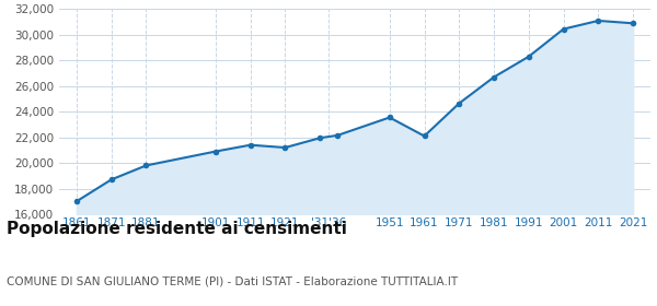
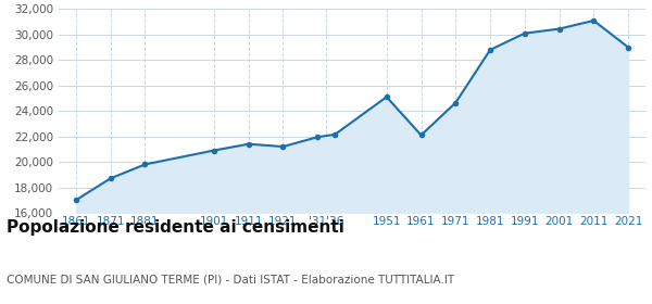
1951: 23,600 -> 25,100
1981: 26,700 -> 28,800
1991: 28,300 -> 30,100
2021: 30,900 -> 29,000
